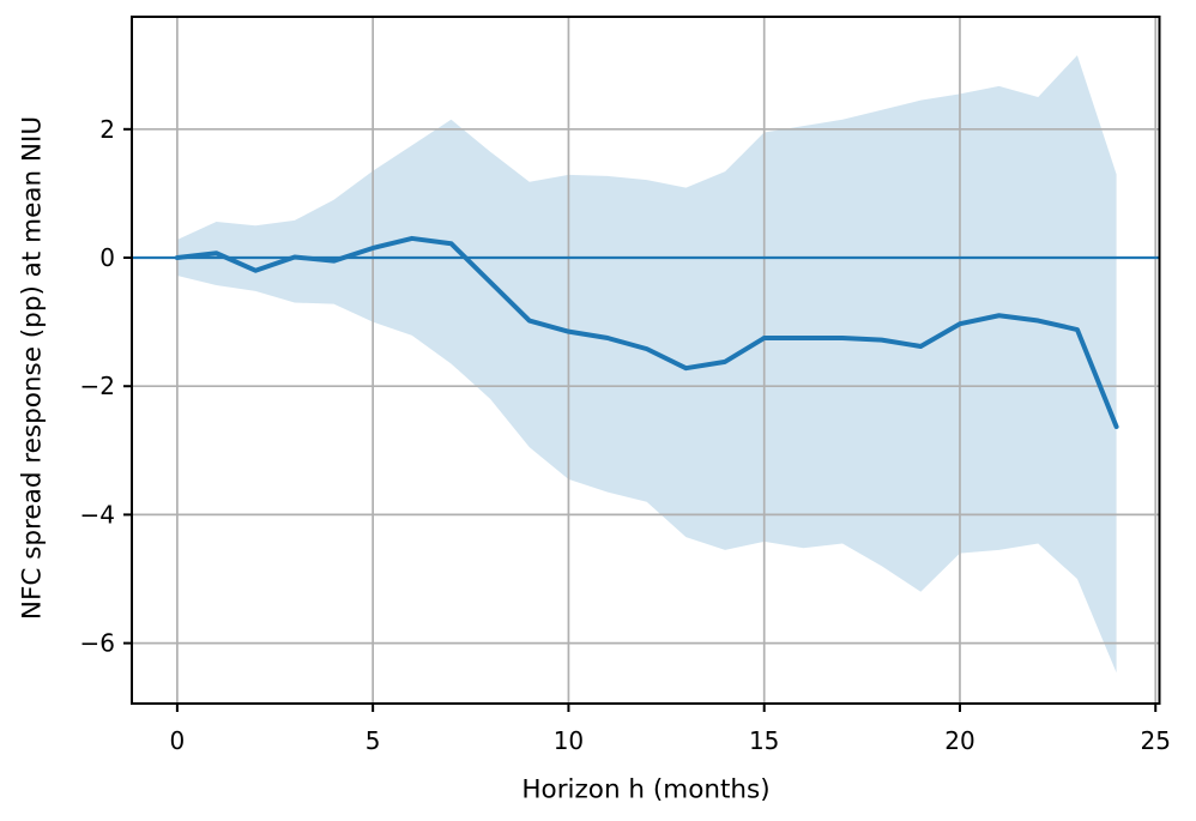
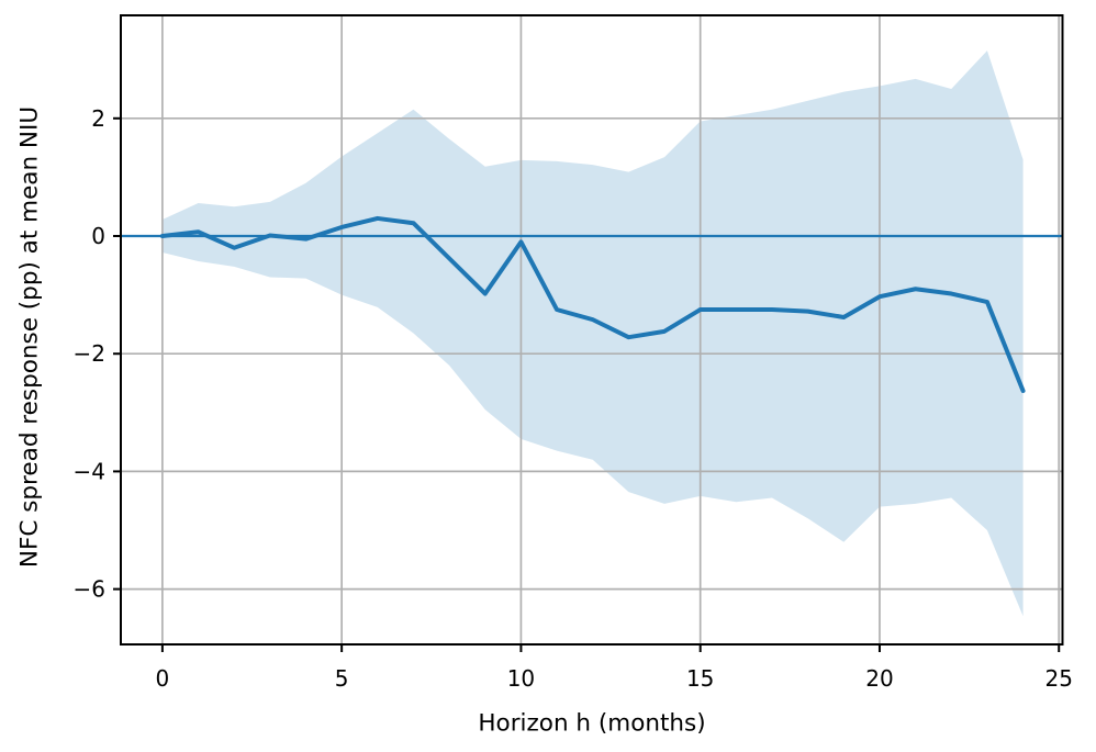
10: -1.1 -> -0.1
